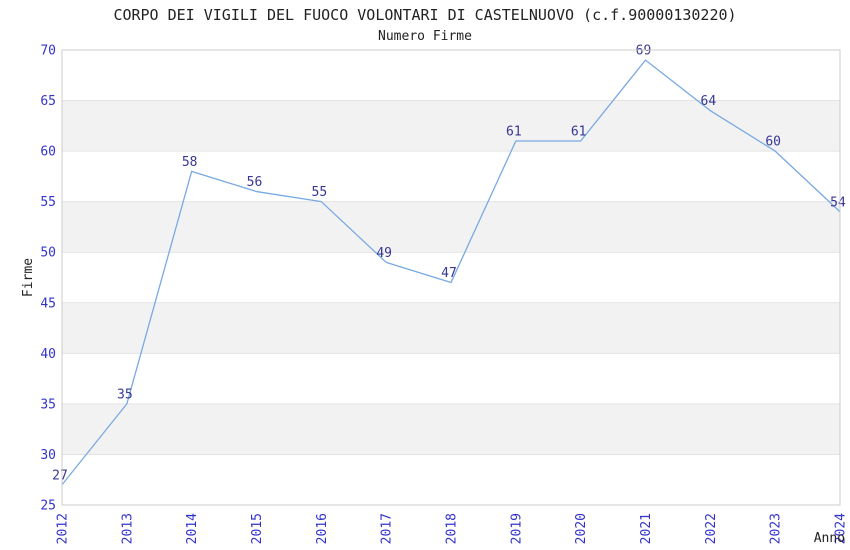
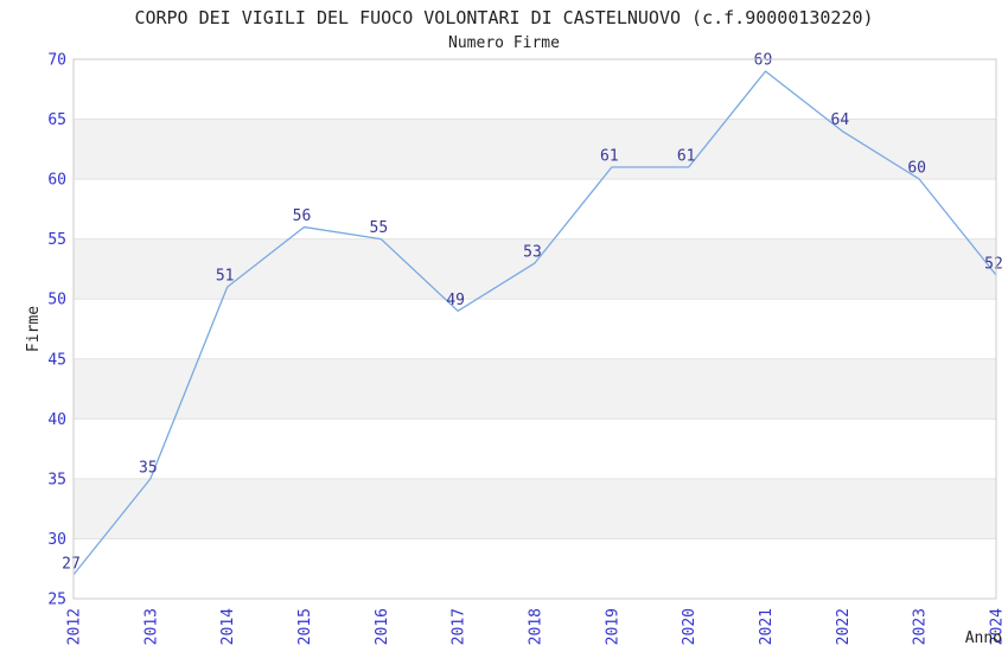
2014: 58 -> 51
2018: 47 -> 53
2024: 54 -> 52
